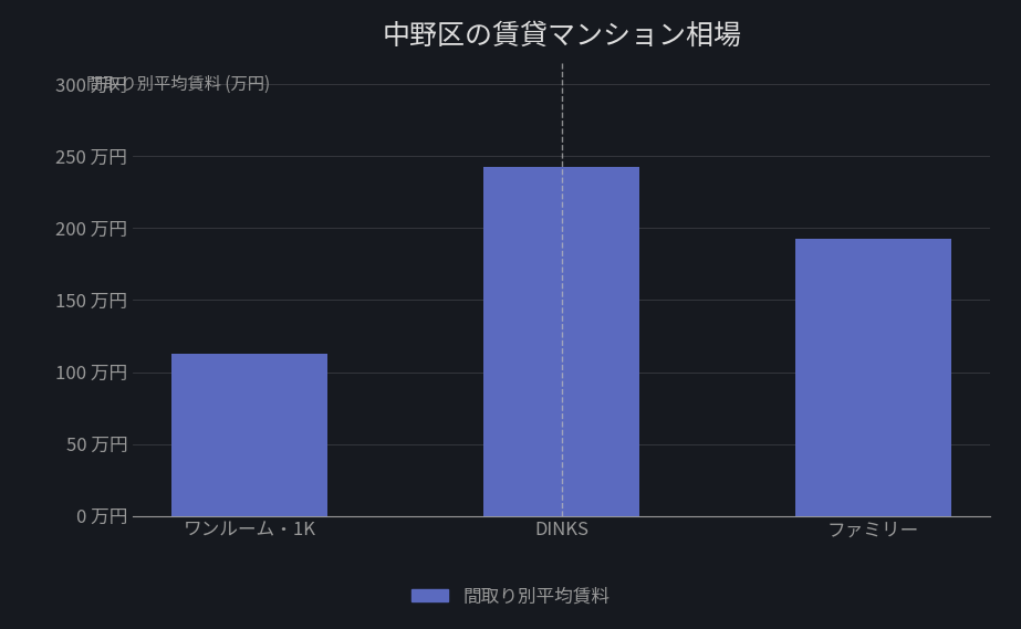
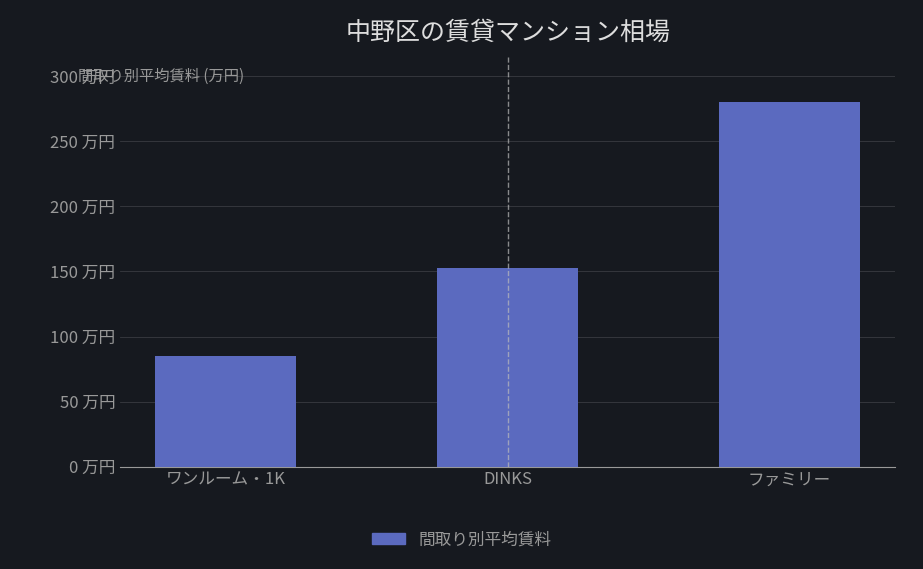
ワンルーム・1K: 113 万円 -> 85 万円
DINKS: 243 万円 -> 153 万円
ファミリー: 193 万円 -> 280 万円
